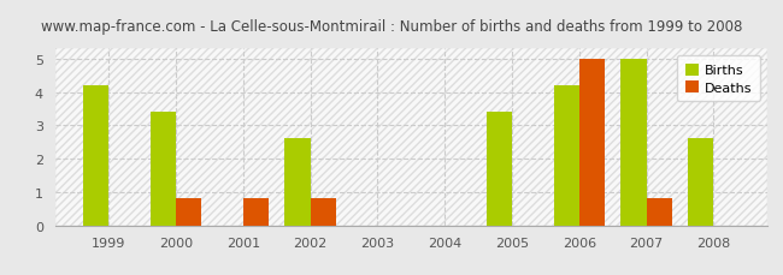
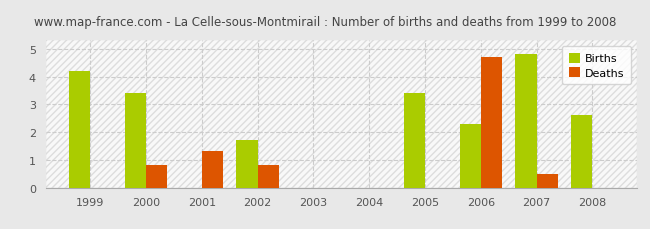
Deaths/2001: 0.8 -> 1.3
Births/2002: 2.6 -> 1.7
Births/2006: 4.2 -> 2.3
Deaths/2006: 5.0 -> 4.7
Births/2007: 5.0 -> 4.8
Deaths/2007: 0.8 -> 0.5
